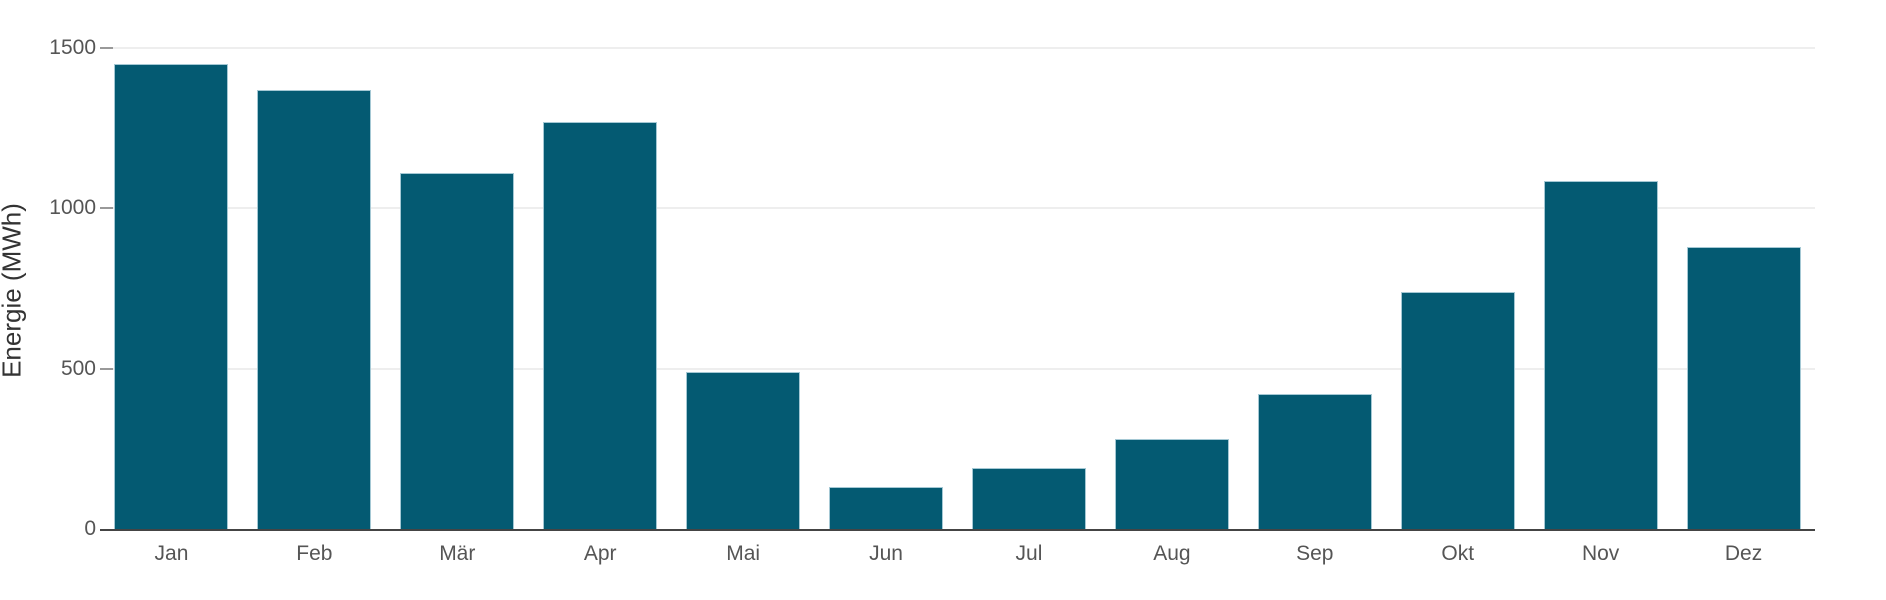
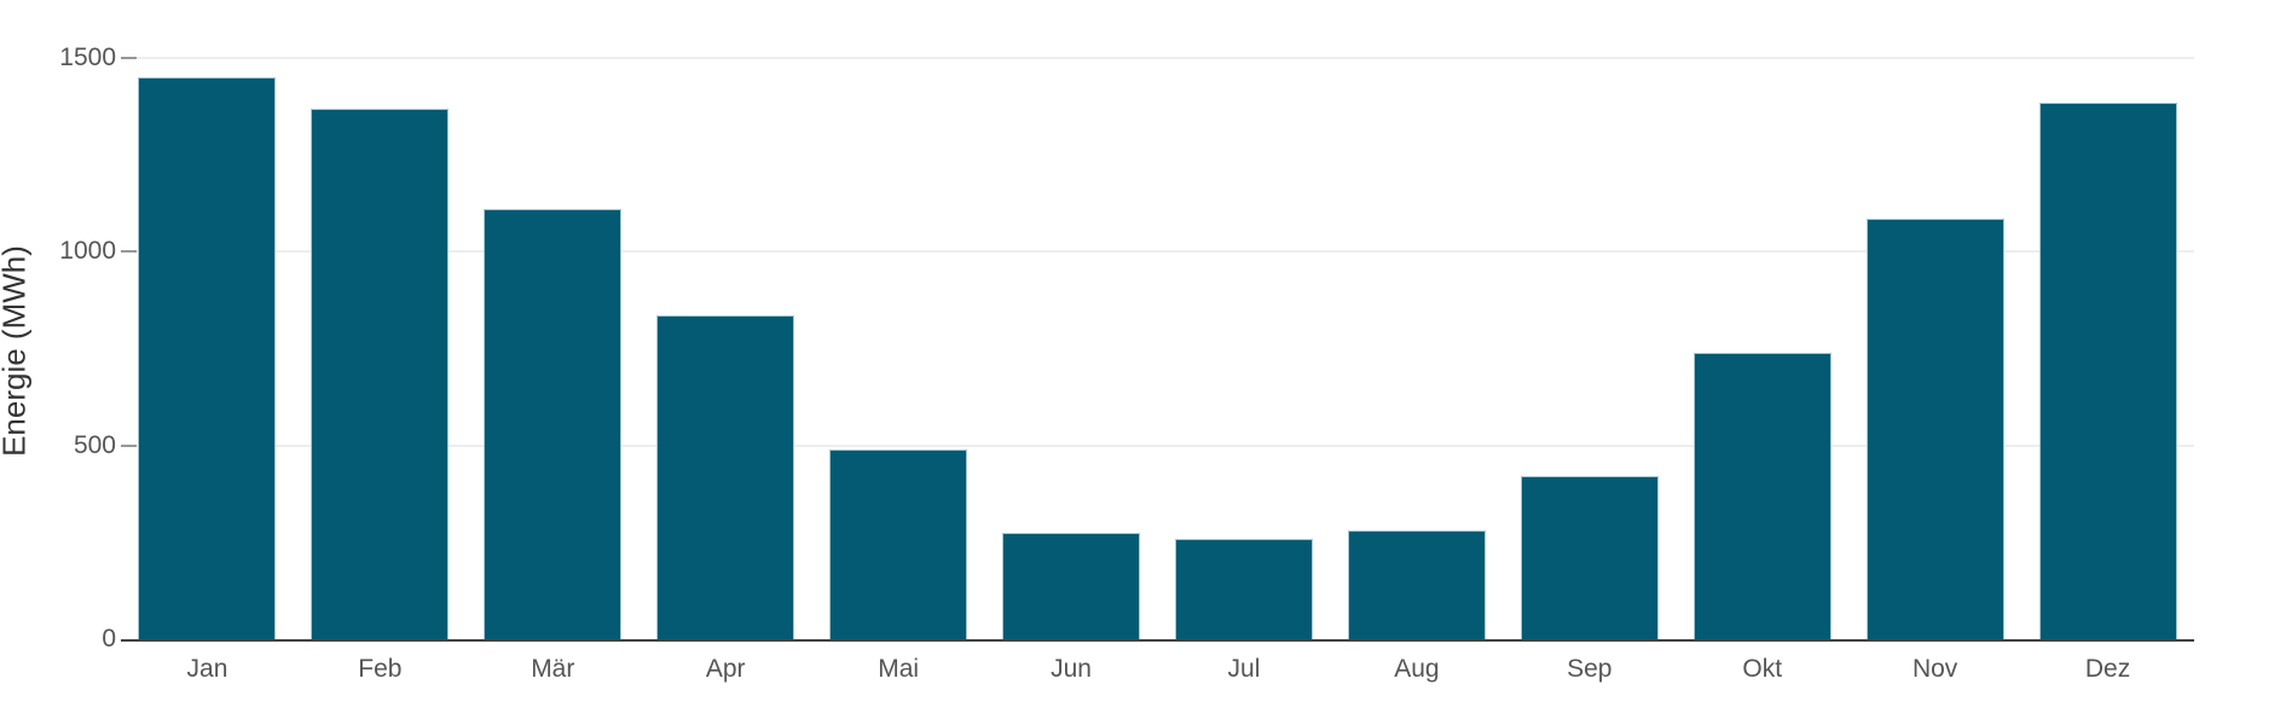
Apr: 1270 -> 840
Jun: 130 -> 280
Jul: 190 -> 260
Dez: 880 -> 1380
